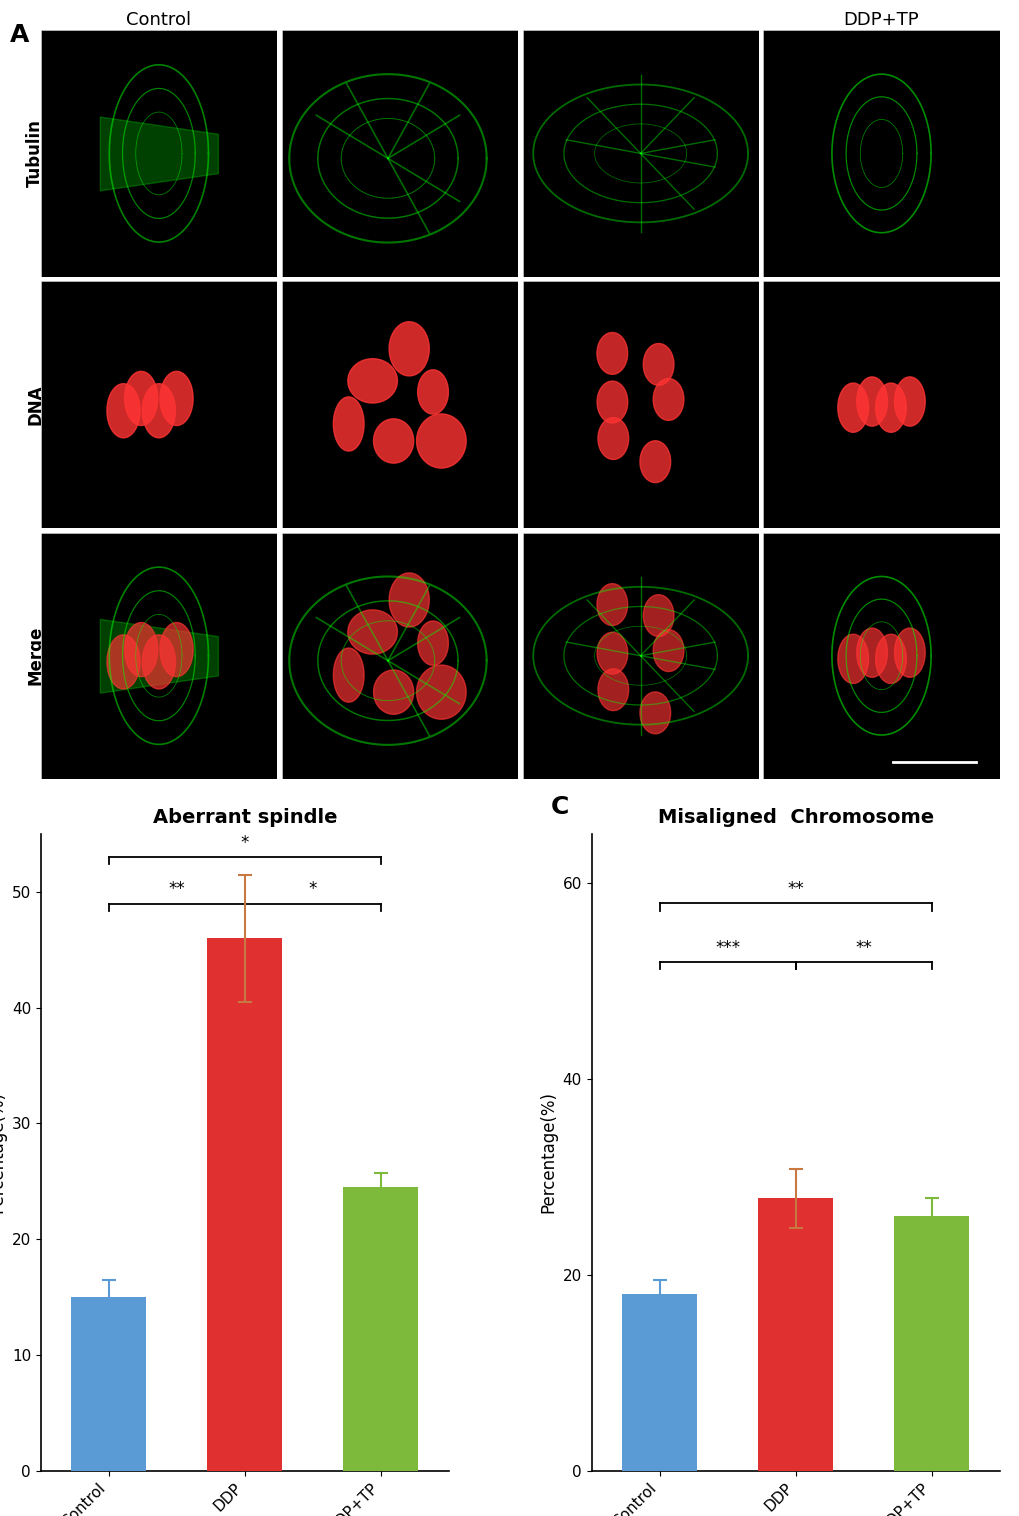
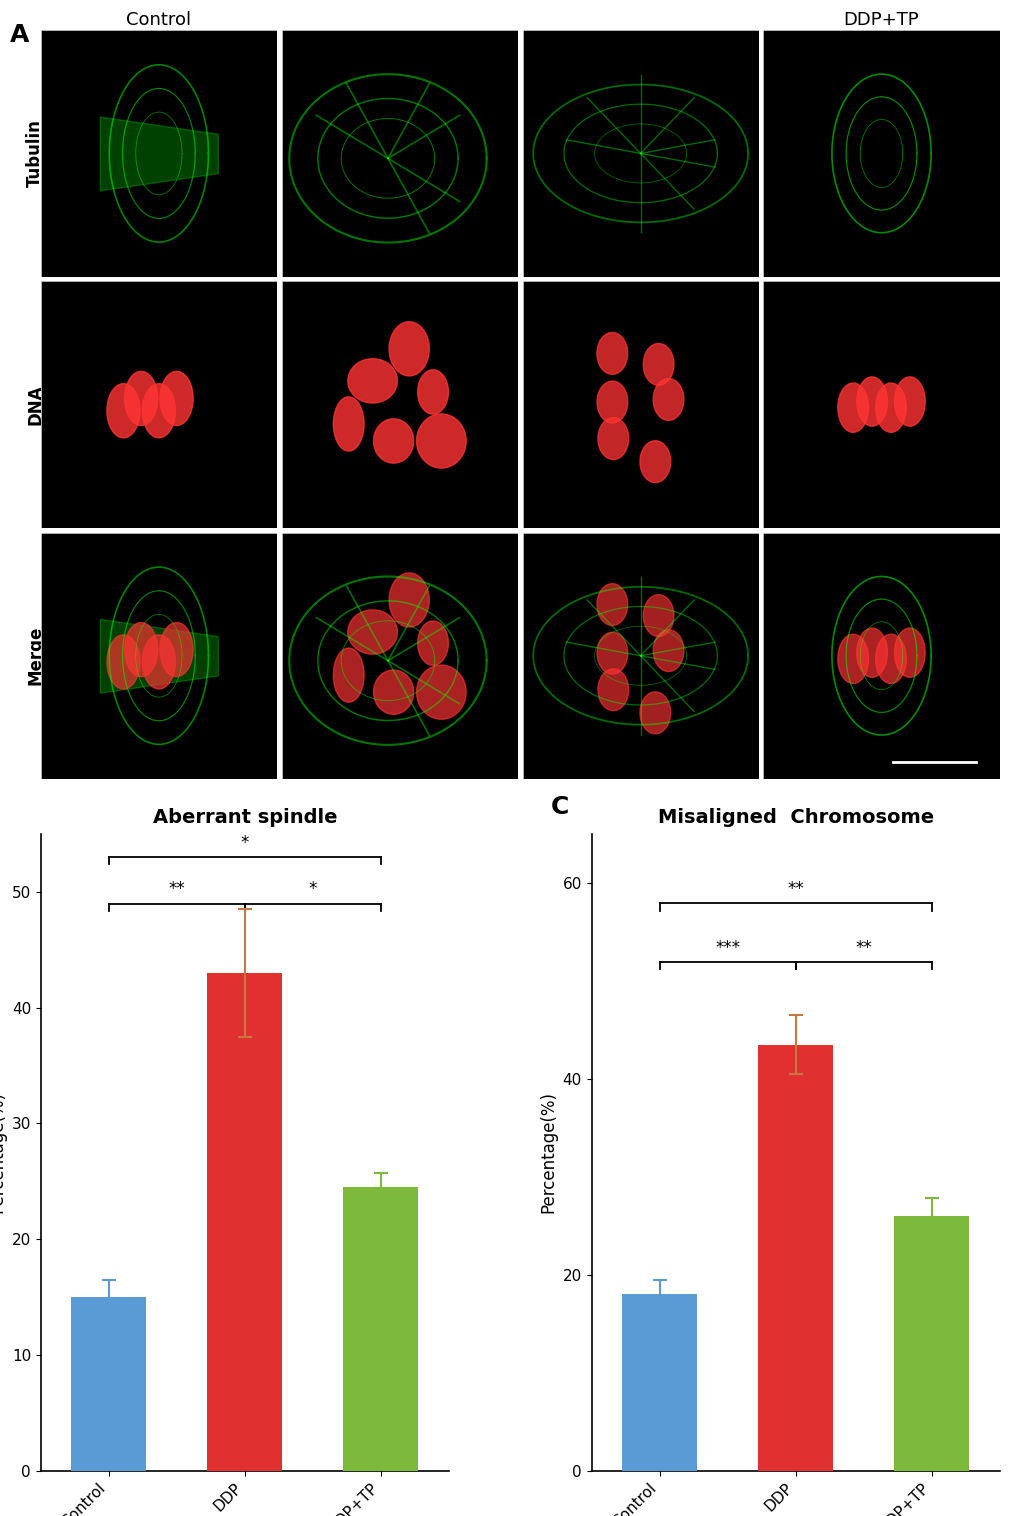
Aberrant spindle/DDP: 46.0 -> 43.0
Misaligned Chromosome/DDP: 27.8 -> 43.5
